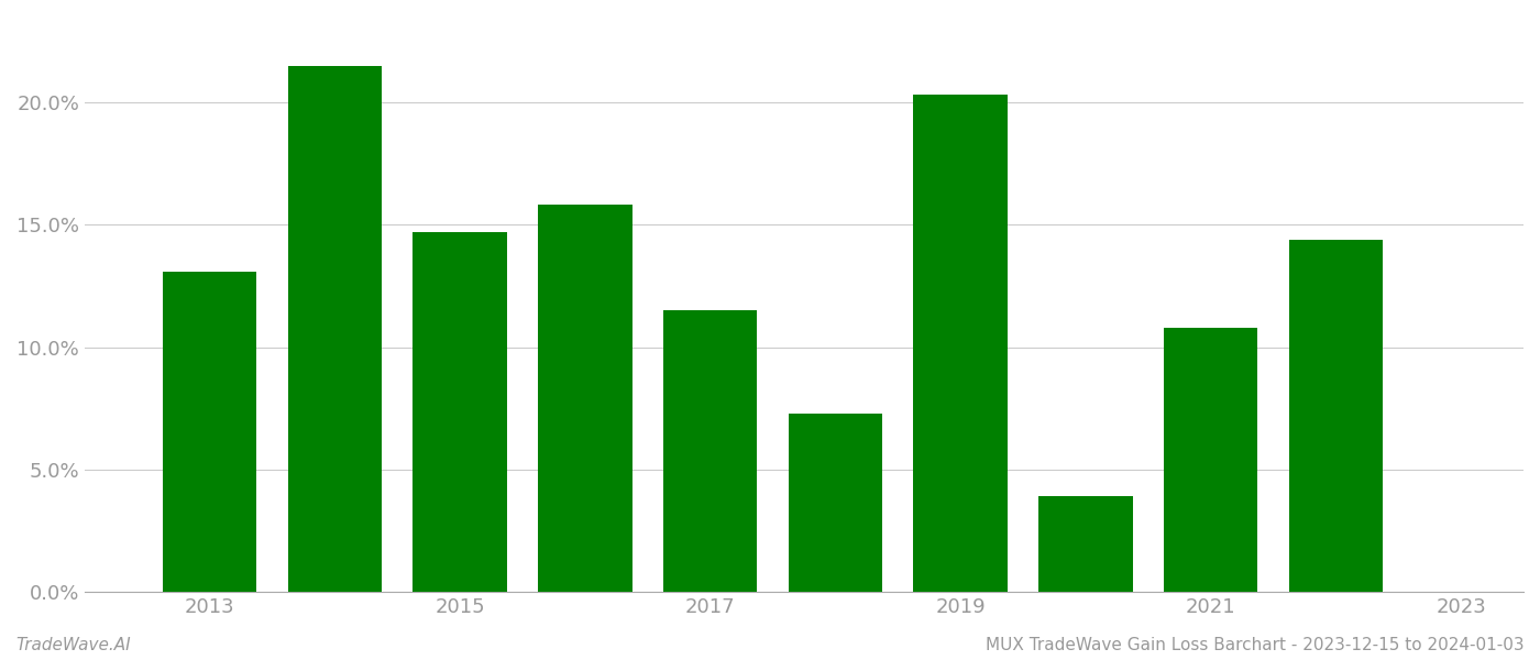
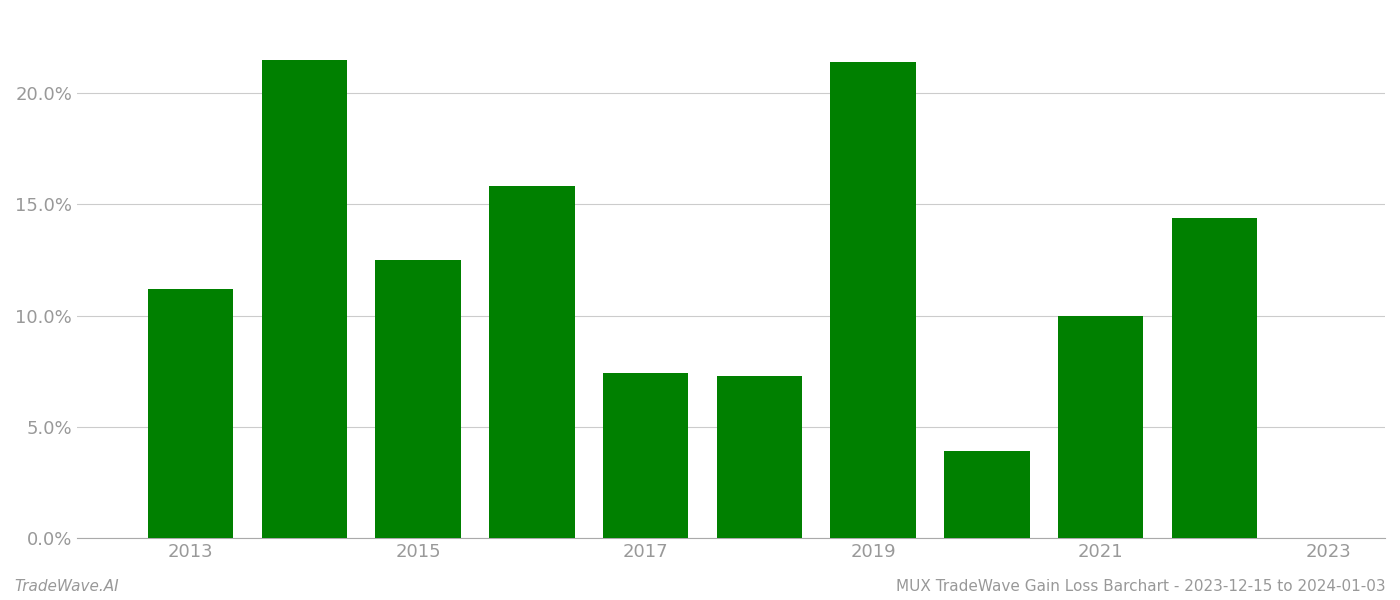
2013: 13.1% -> 11.2%
2015: 14.7% -> 12.5%
2017: 11.5% -> 7.4%
2019: 20.3% -> 21.4%
2021: 10.8% -> 10.0%
